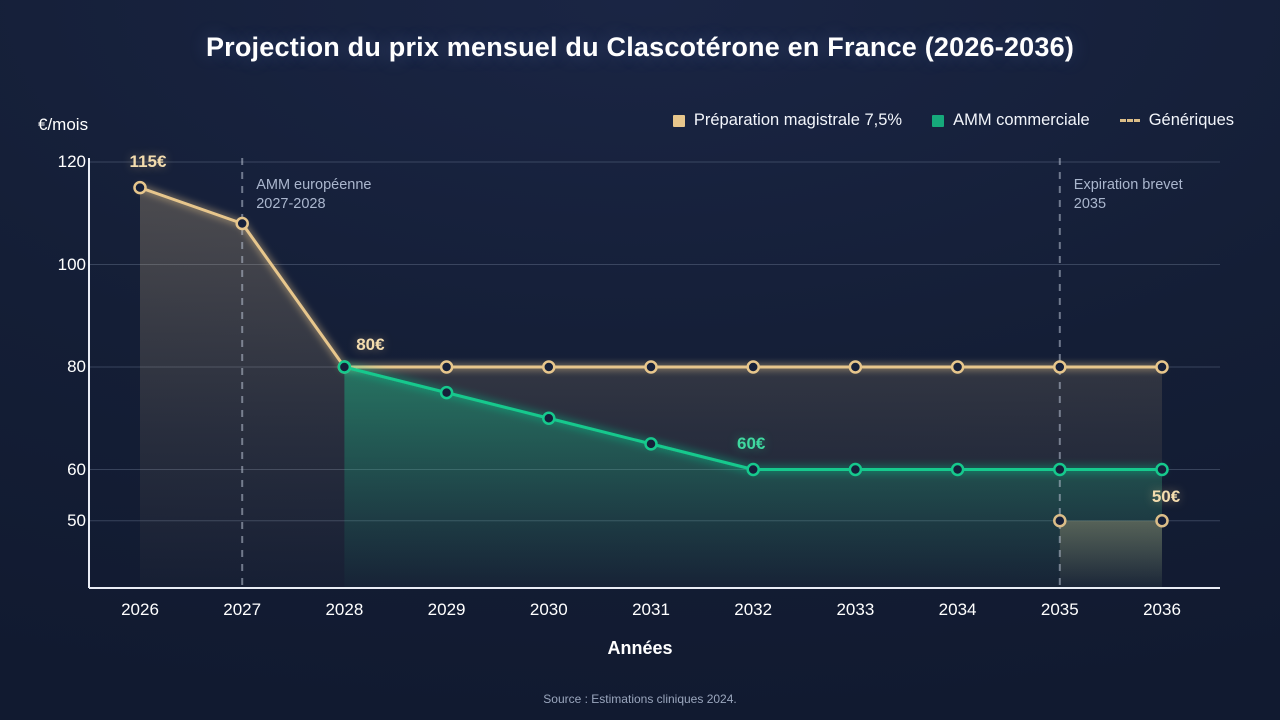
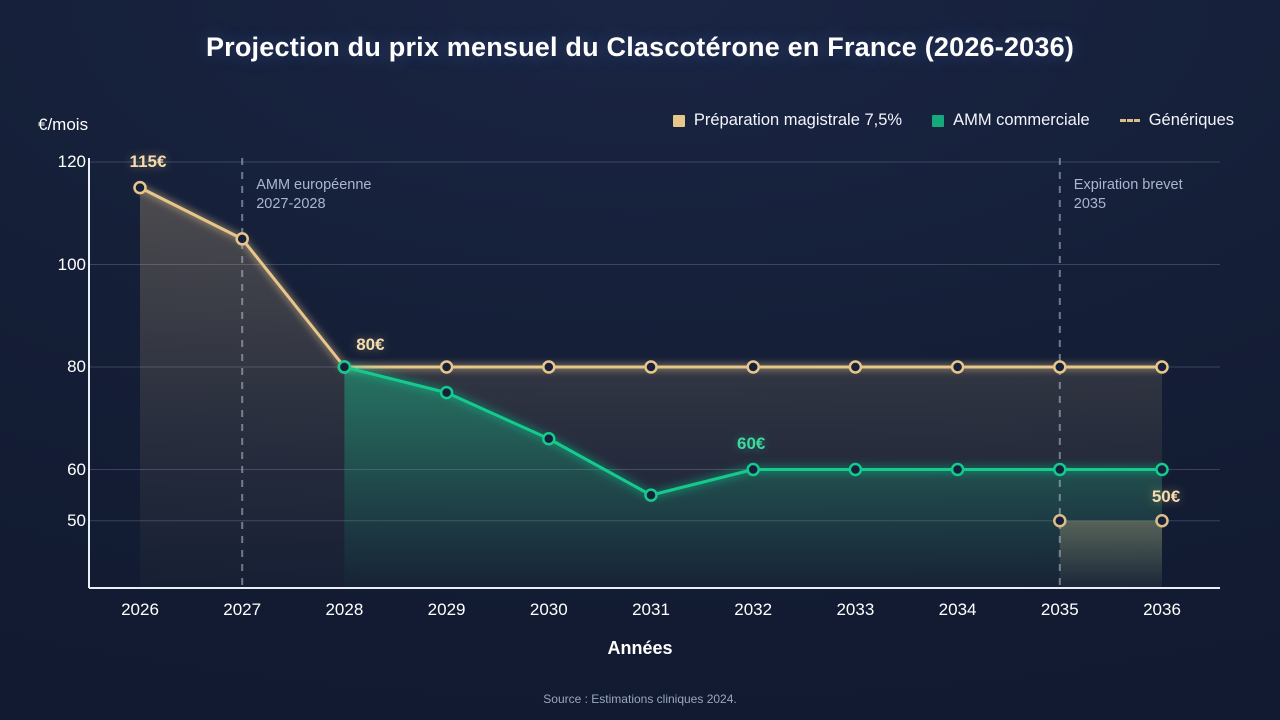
Préparation magistrale 7,5%/2027: 108 -> 105
AMM commerciale/2030: 70 -> 66
AMM commerciale/2031: 65 -> 55
